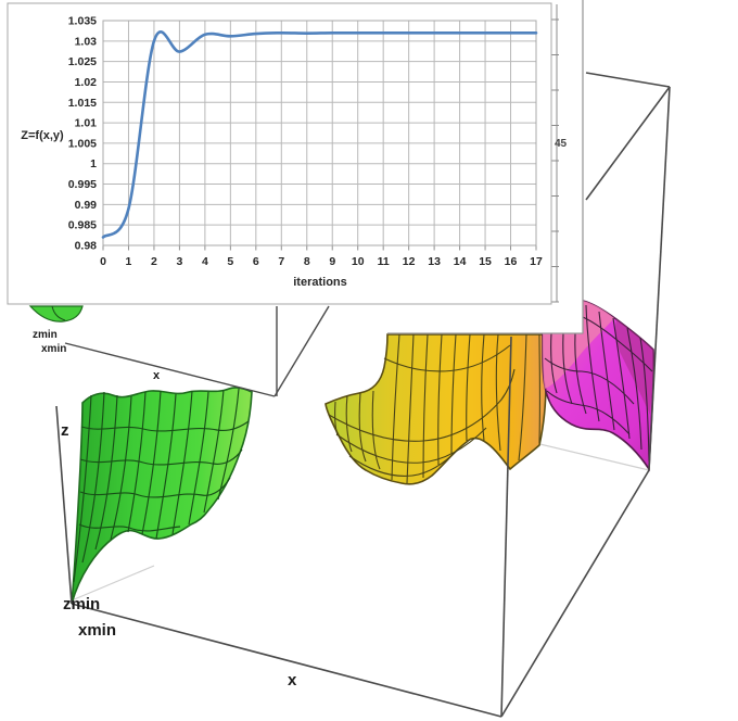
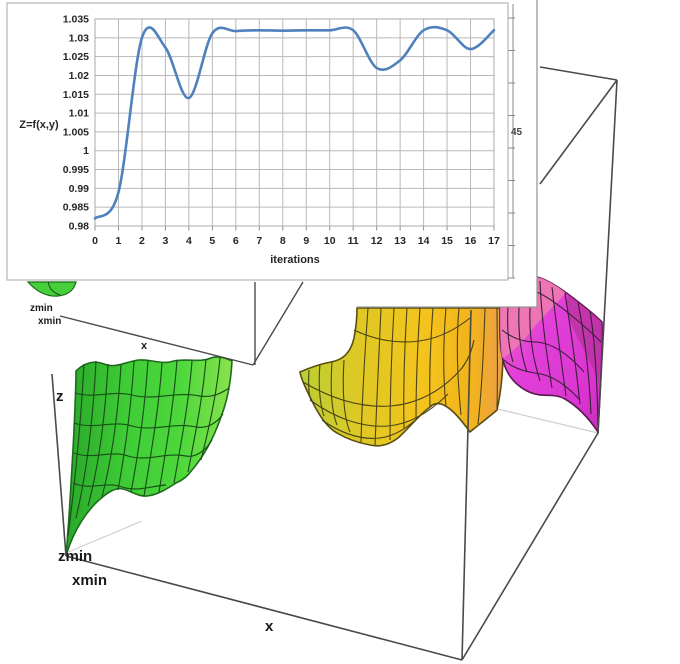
4: 1.032 -> 1.014
12: 1.032 -> 1.022
13: 1.032 -> 1.024
16: 1.032 -> 1.027
